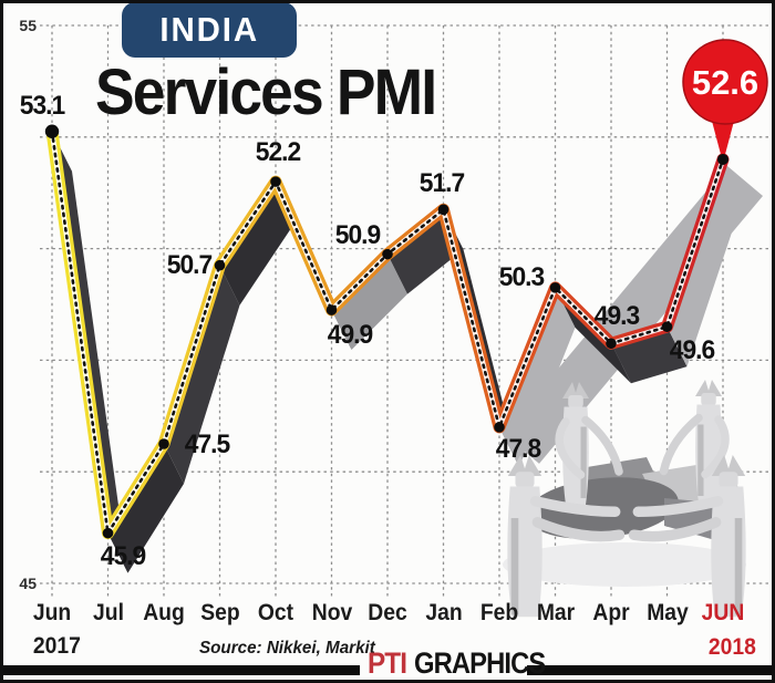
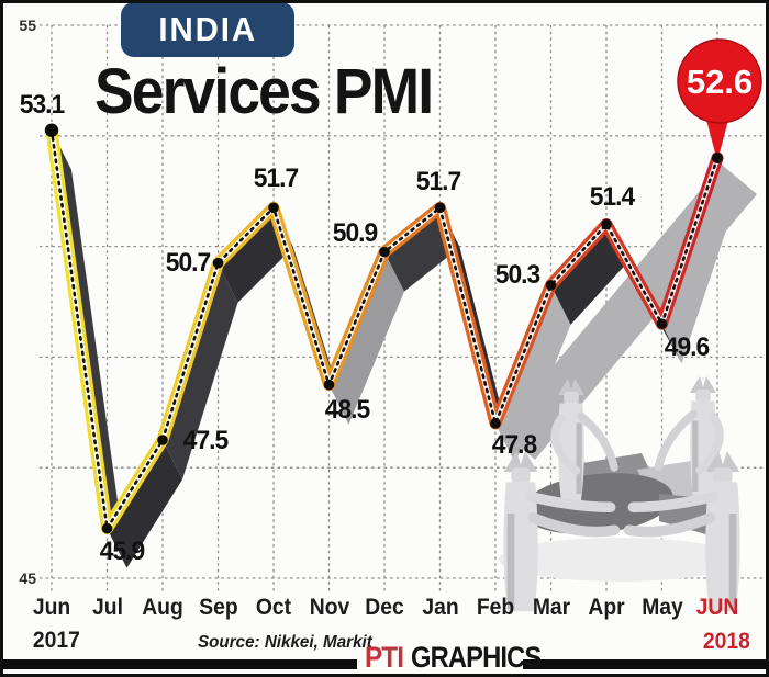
Oct: 52.2 -> 51.7
Nov: 49.9 -> 48.5
Apr: 49.3 -> 51.4
